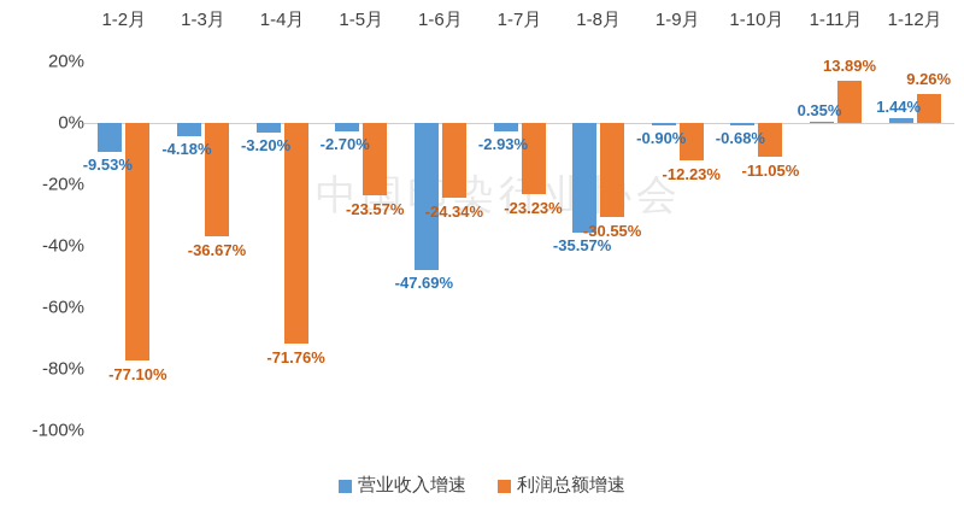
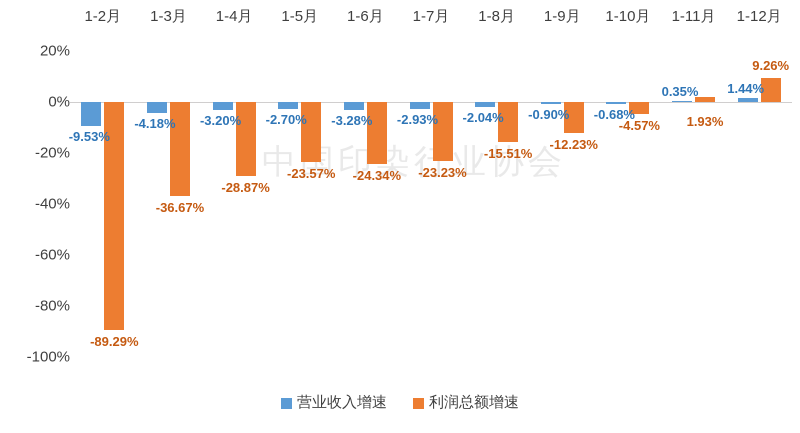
利润总额增速/1-2月: -77.10% -> -89.29%
利润总额增速/1-4月: -71.76% -> -28.87%
营业收入增速/1-6月: -47.69% -> -3.28%
营业收入增速/1-8月: -35.57% -> -2.04%
利润总额增速/1-8月: -30.55% -> -15.51%
利润总额增速/1-10月: -11.05% -> -4.57%
利润总额增速/1-11月: 13.89% -> 1.93%
